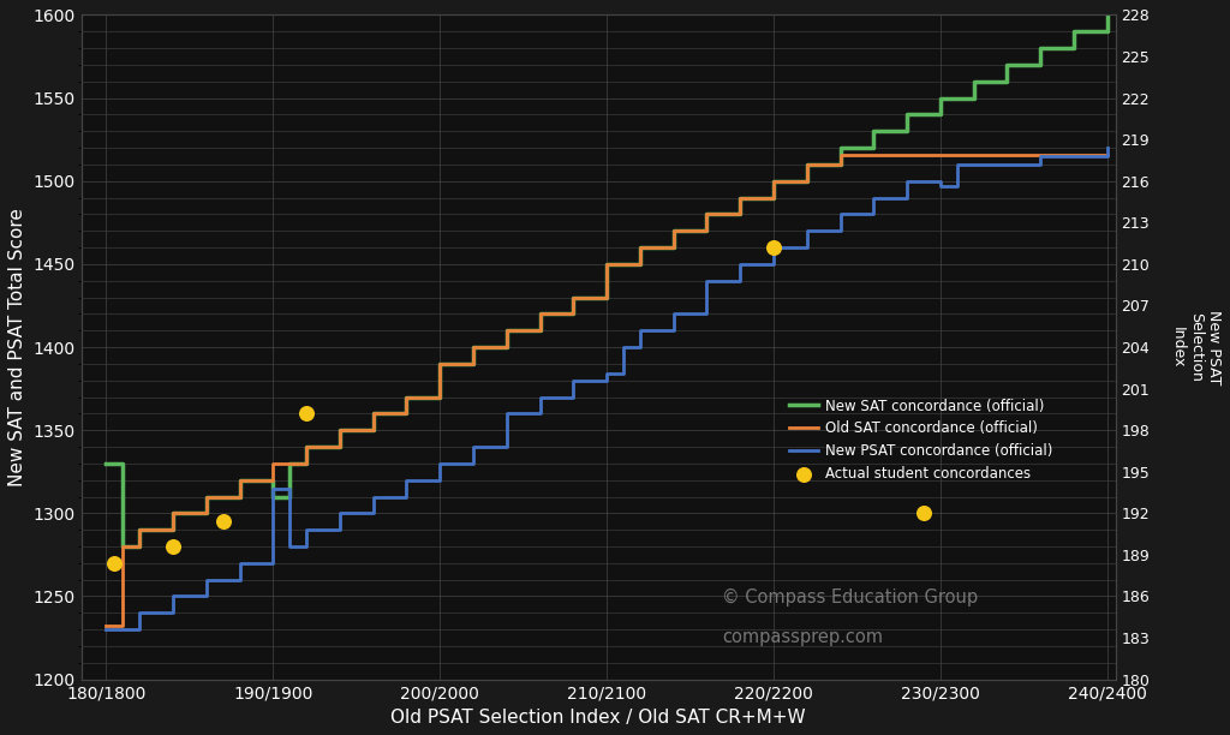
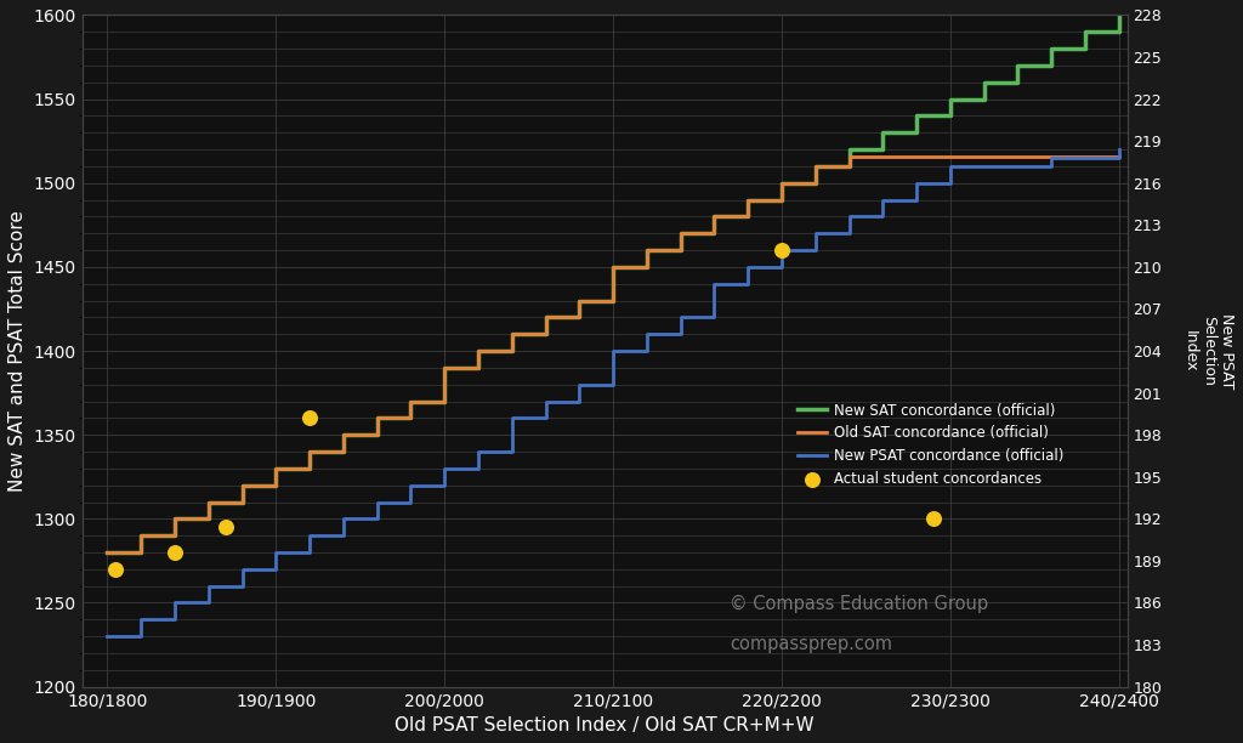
New SAT concordance (official)/180/1800: 1330 -> 1280
Old SAT concordance (official)/180/1800: 1232 -> 1280
New SAT concordance (official)/190/1900: 1310 -> 1330
New PSAT concordance (official)/190/1900: 1315 -> 1280
New PSAT concordance (official)/210/2100: 1384 -> 1400
New PSAT concordance (official)/230/2300: 1497 -> 1510
